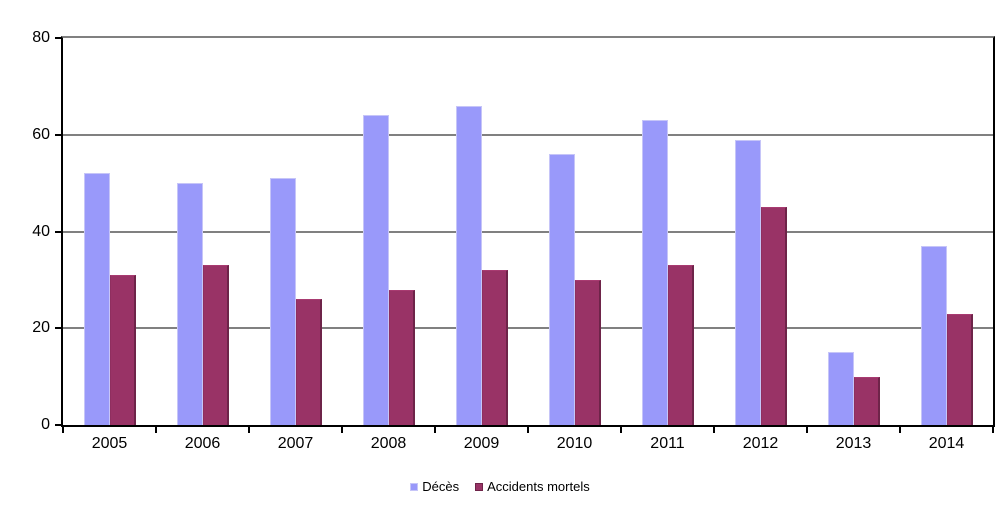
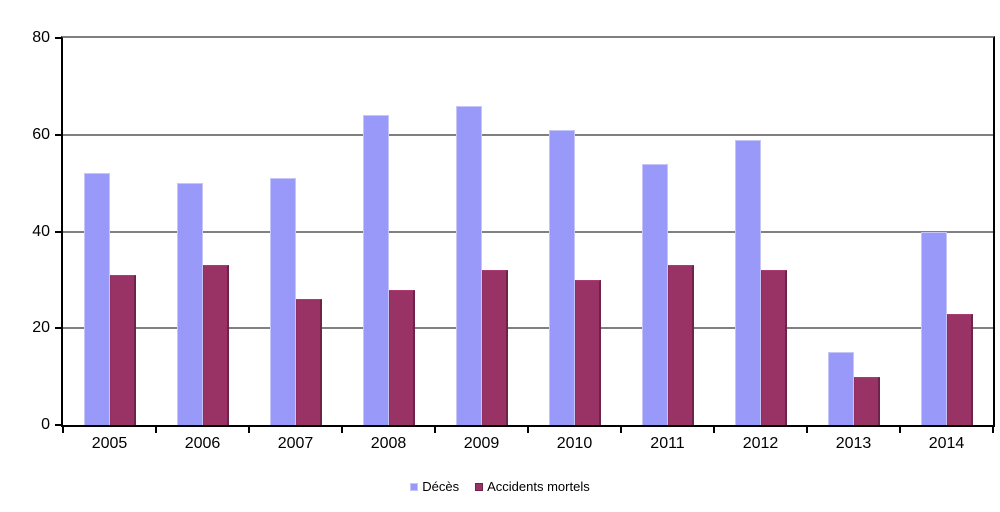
Décès/2010: 56 -> 61
Décès/2011: 63 -> 54
Accidents mortels/2012: 45 -> 32
Décès/2014: 37 -> 40
